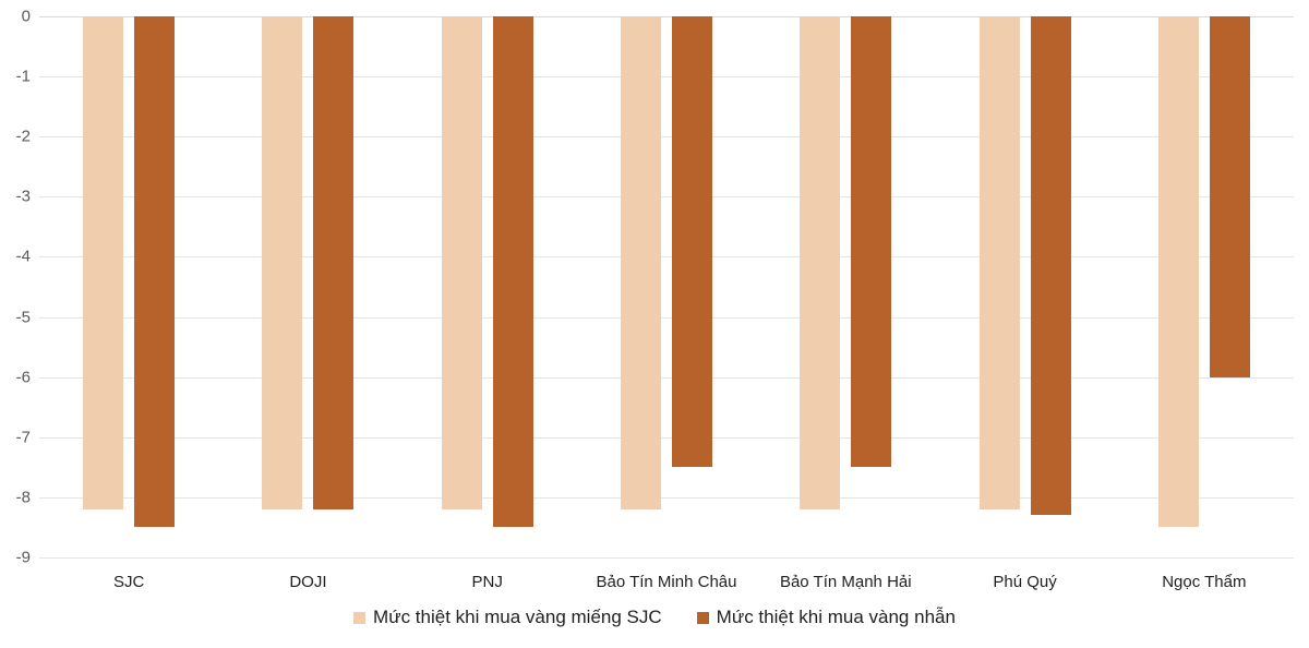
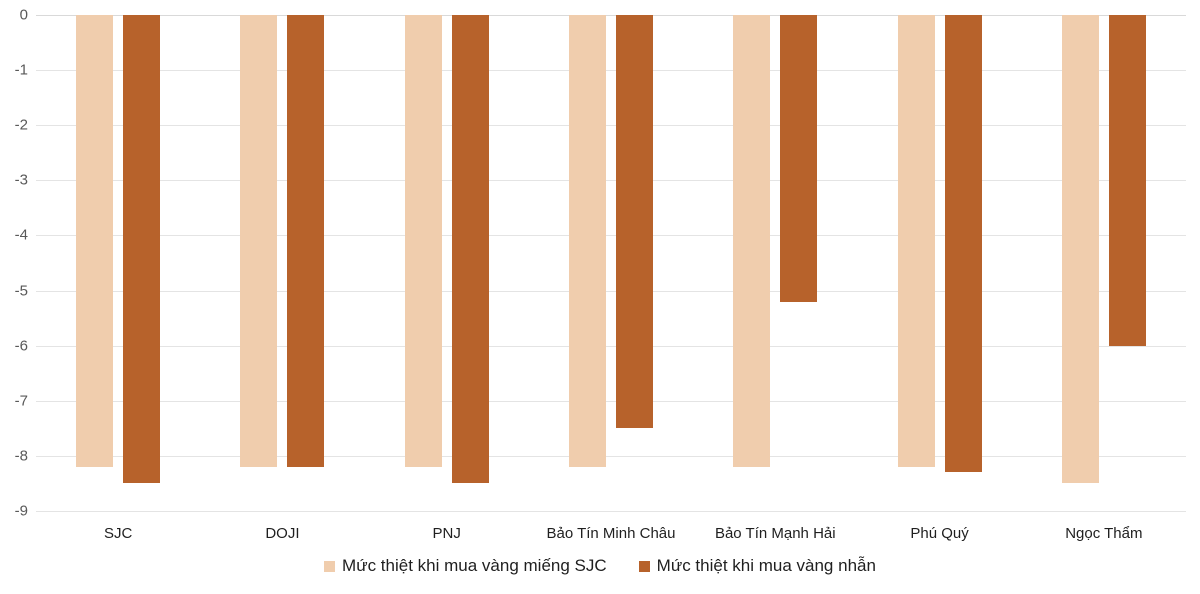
Mức thiệt khi mua vàng nhẫn/Bảo Tín Mạnh Hải: -7.5 -> -5.2
